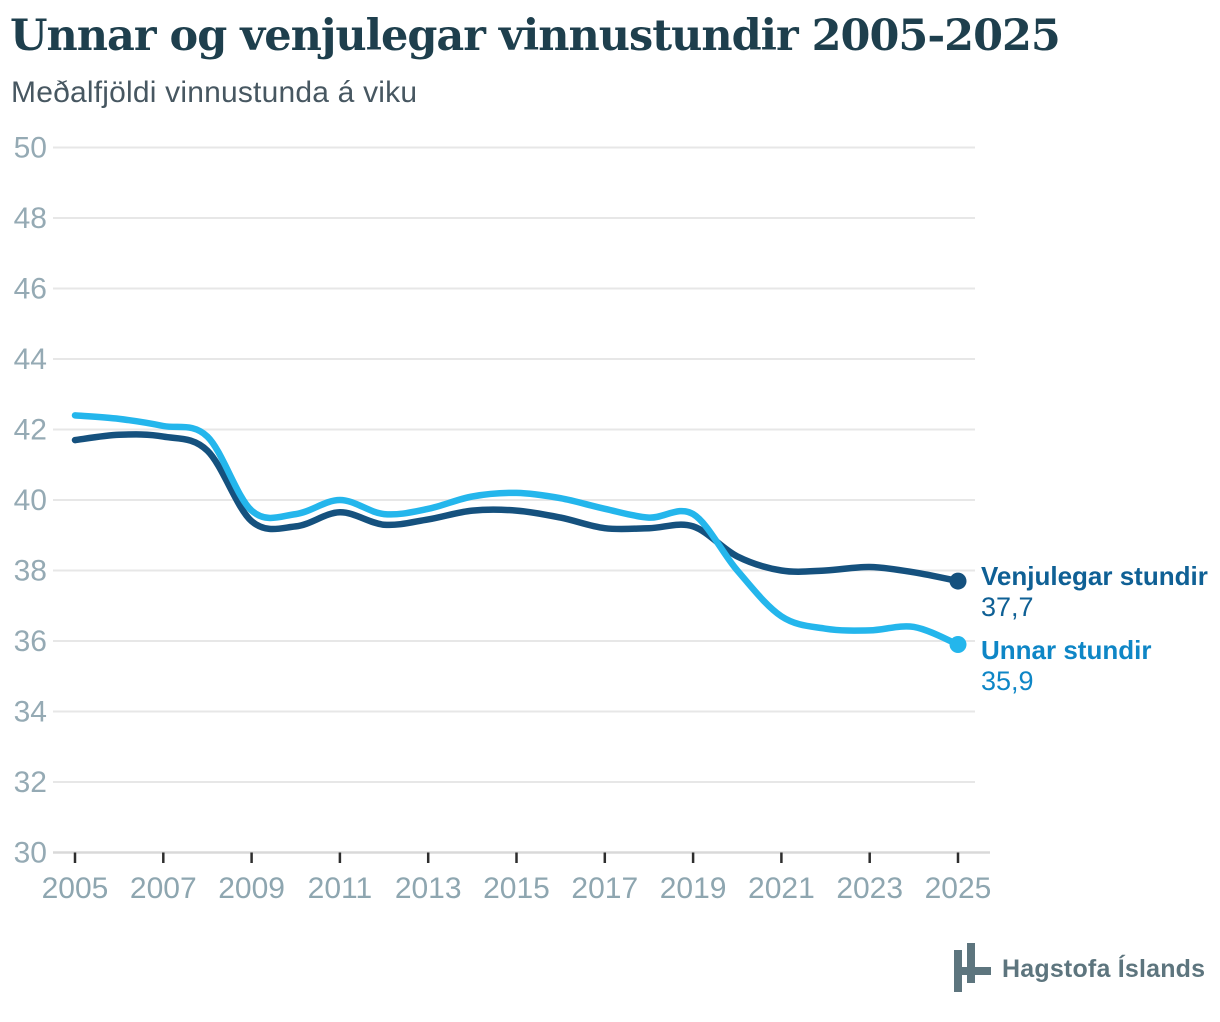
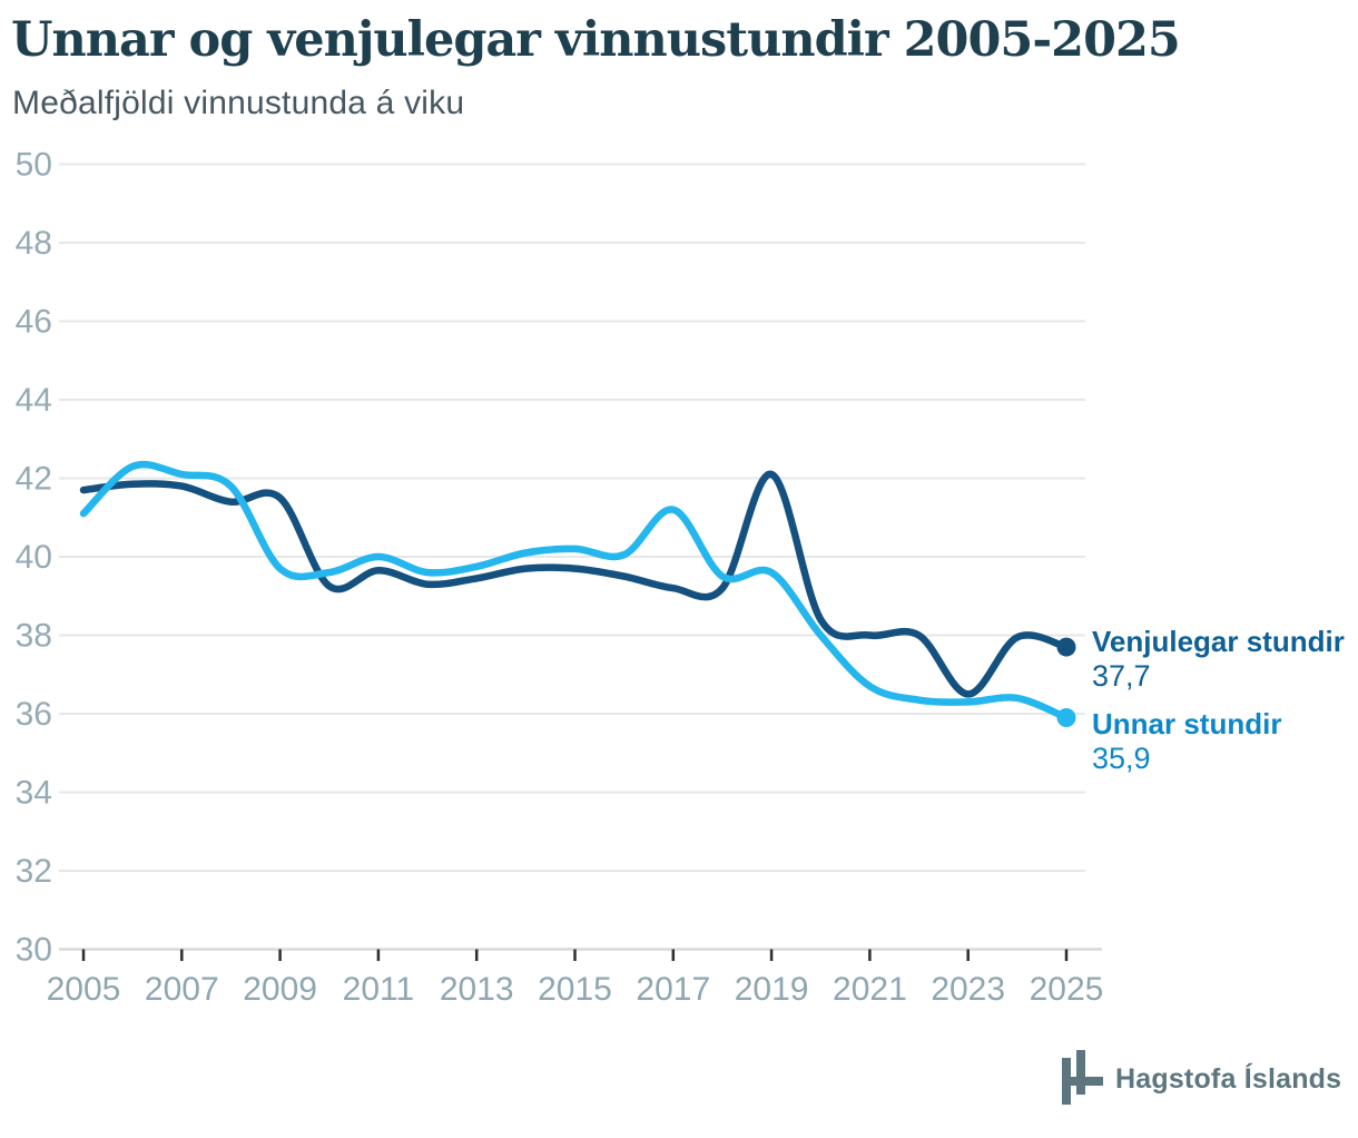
Unnar stundir/2005: 42.4 -> 41.1
Venjulegar stundir/2009: 39.4 -> 41.5
Unnar stundir/2017: 39.8 -> 41.2
Venjulegar stundir/2019: 39.2 -> 42.1
Venjulegar stundir/2023: 38.1 -> 36.5
